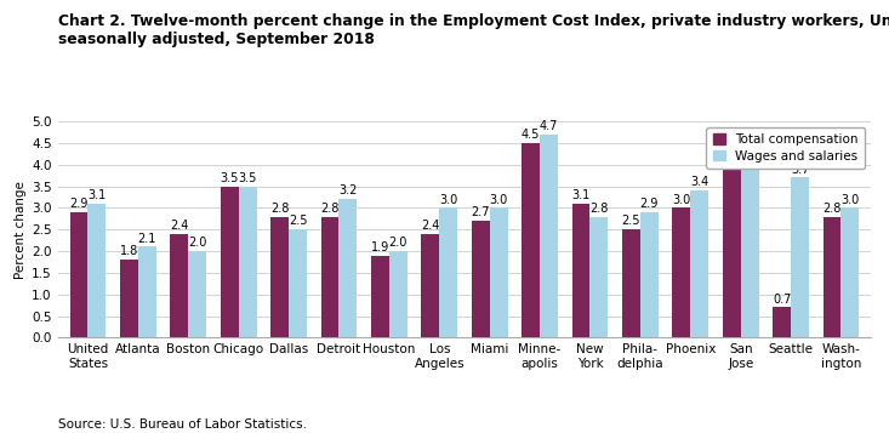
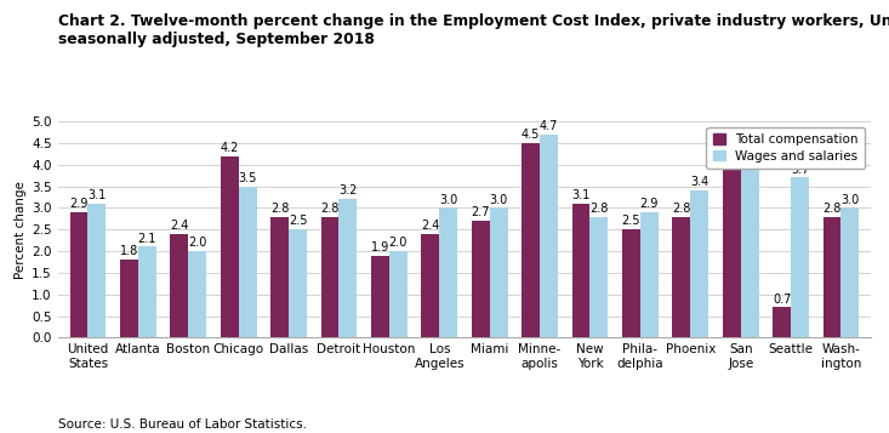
Total compensation/Chicago: 3.5 -> 4.2
Total compensation/Phoenix: 3.0 -> 2.8
